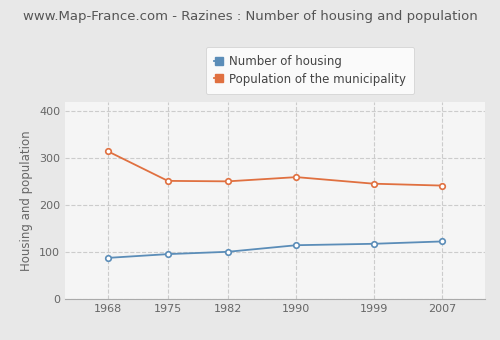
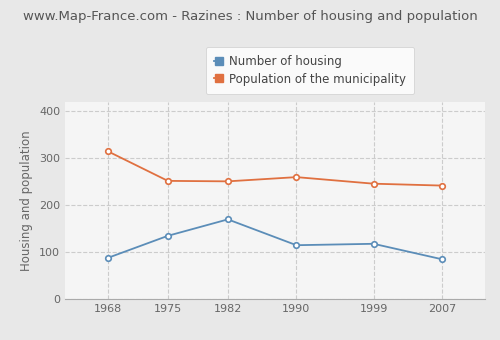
Number of housing/1975: 96 -> 135
Number of housing/1982: 101 -> 170
Number of housing/2007: 123 -> 85
